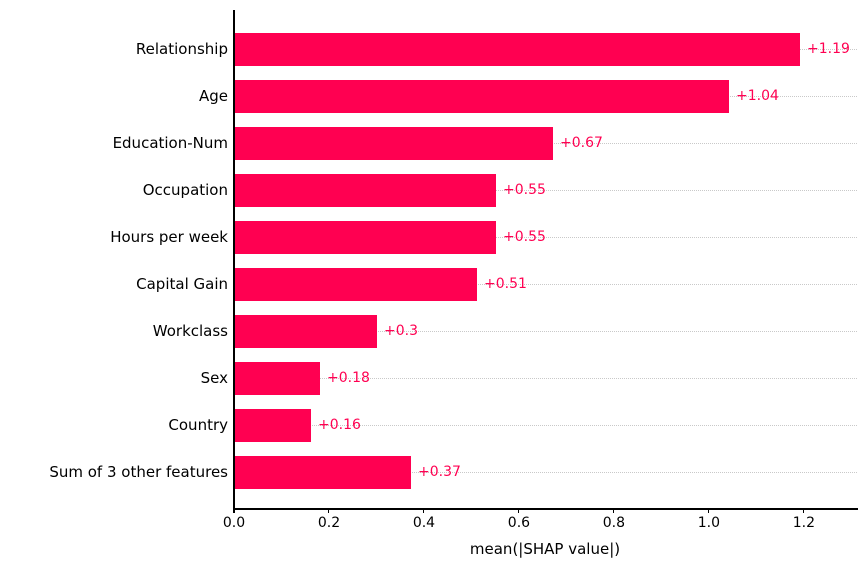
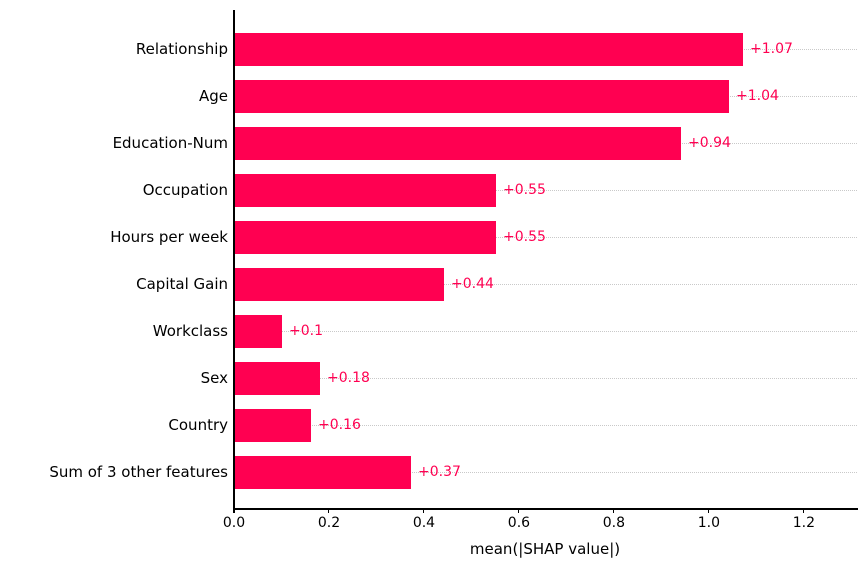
Relationship: +1.19 -> +1.07
Education-Num: +0.67 -> +0.94
Capital Gain: +0.51 -> +0.44
Workclass: +0.3 -> +0.1
